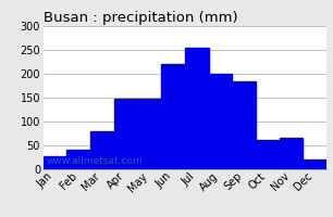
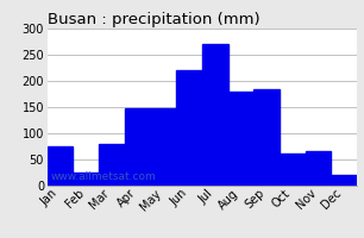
Jan: 28 -> 75
Feb: 40 -> 25
Jul: 255 -> 270
Aug: 200 -> 180
